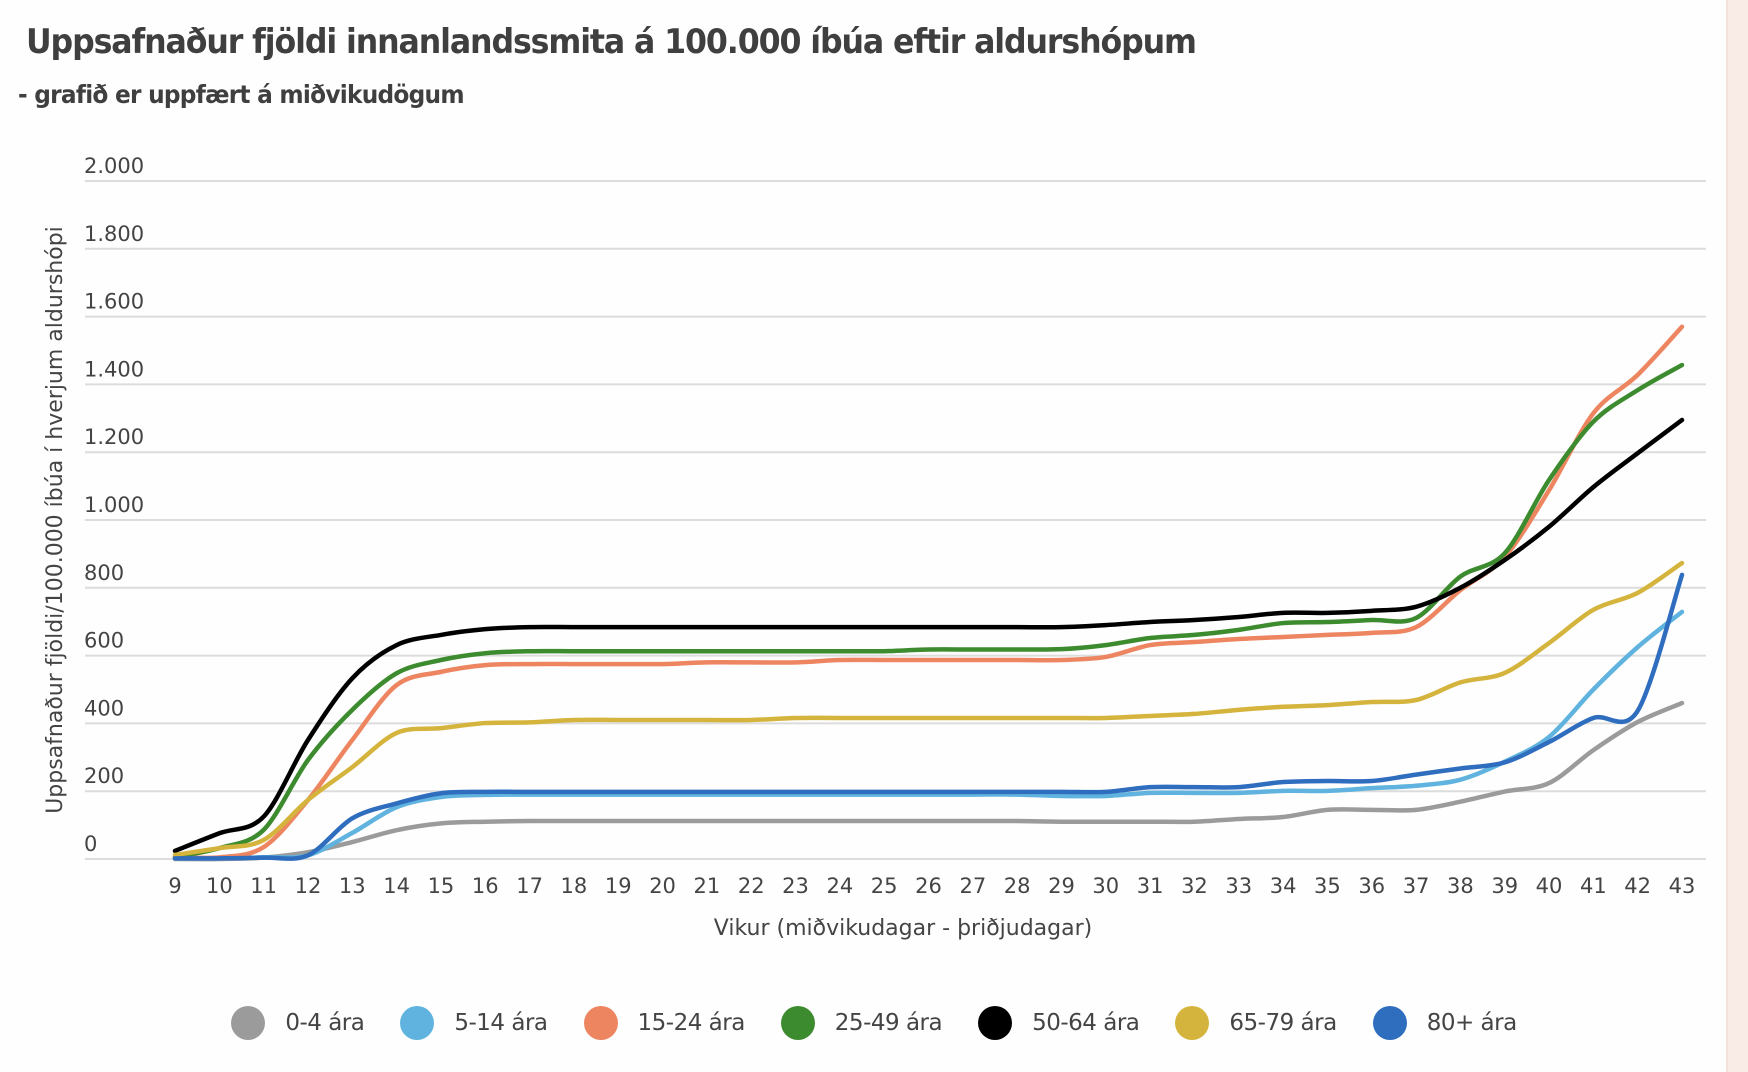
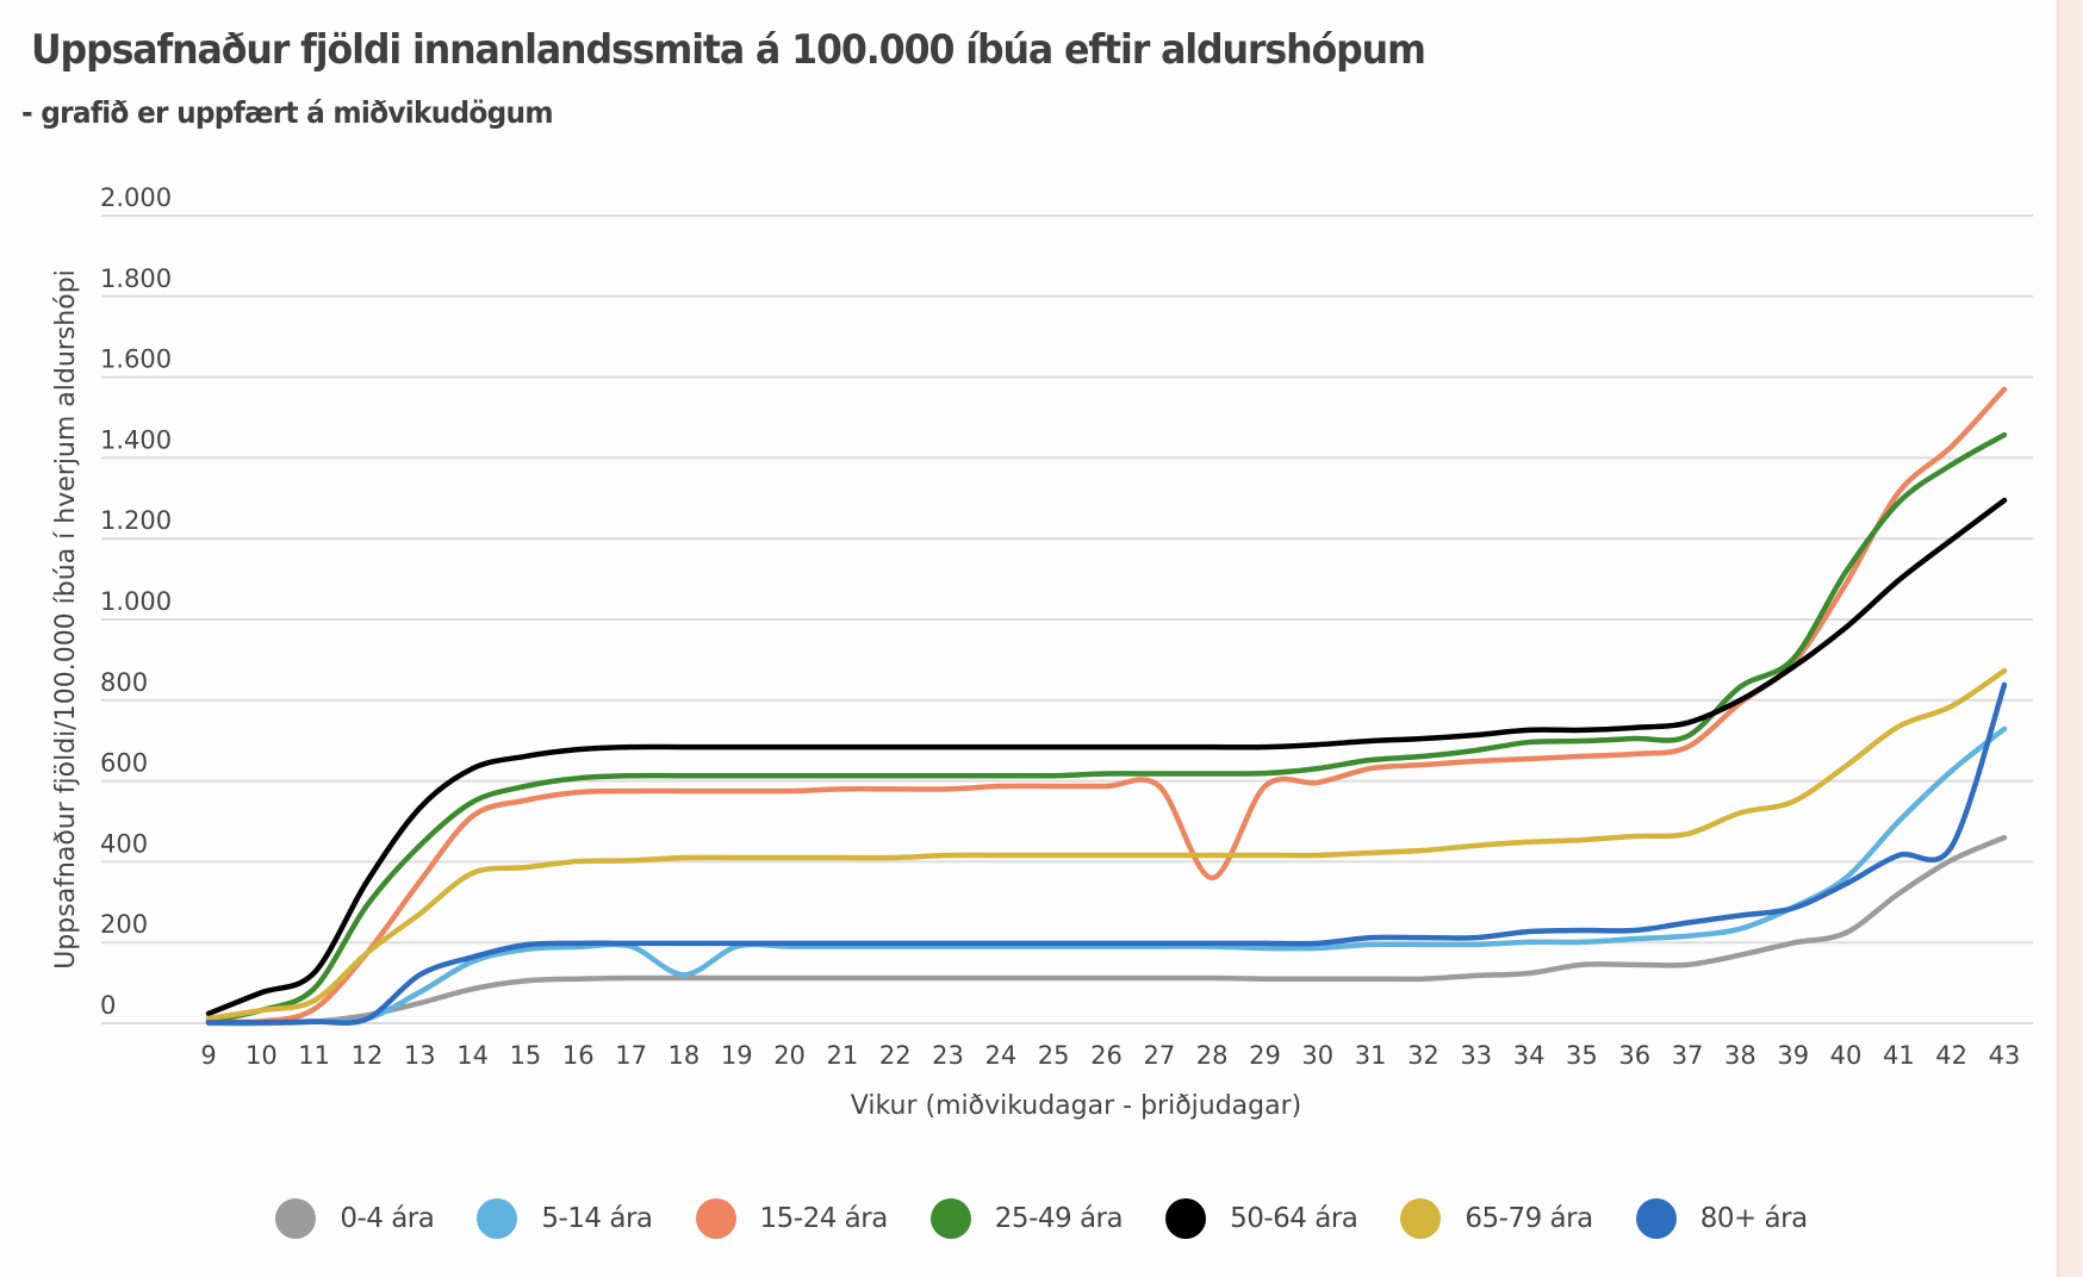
5-14 ára/18: 190 -> 120
15-24 ára/28: 590 -> 360
